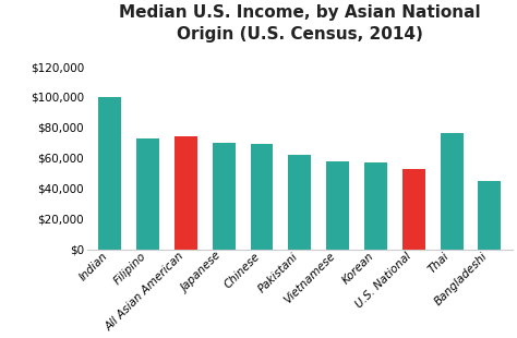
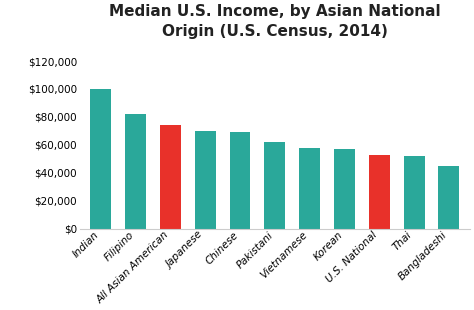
Filipino: $73,000 -> $82,000
Thai: $76,000 -> $52,000
